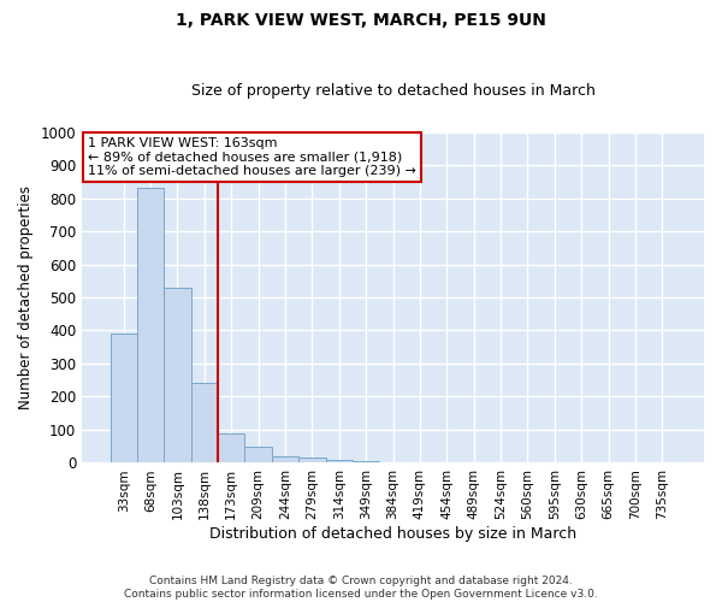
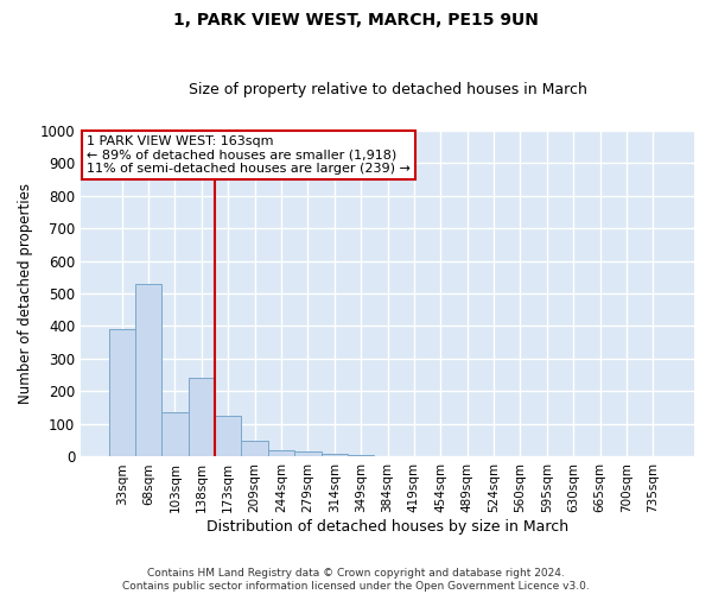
68sqm: 830 -> 530
103sqm: 530 -> 135
173sqm: 90 -> 125
